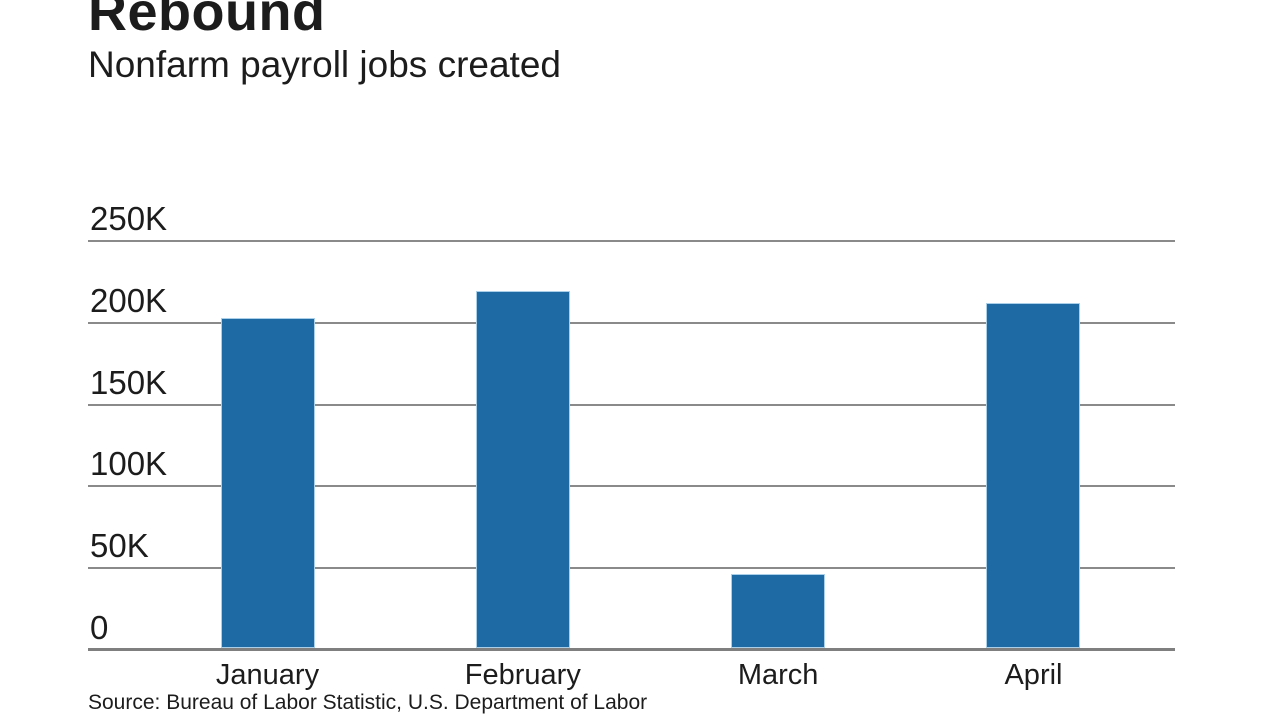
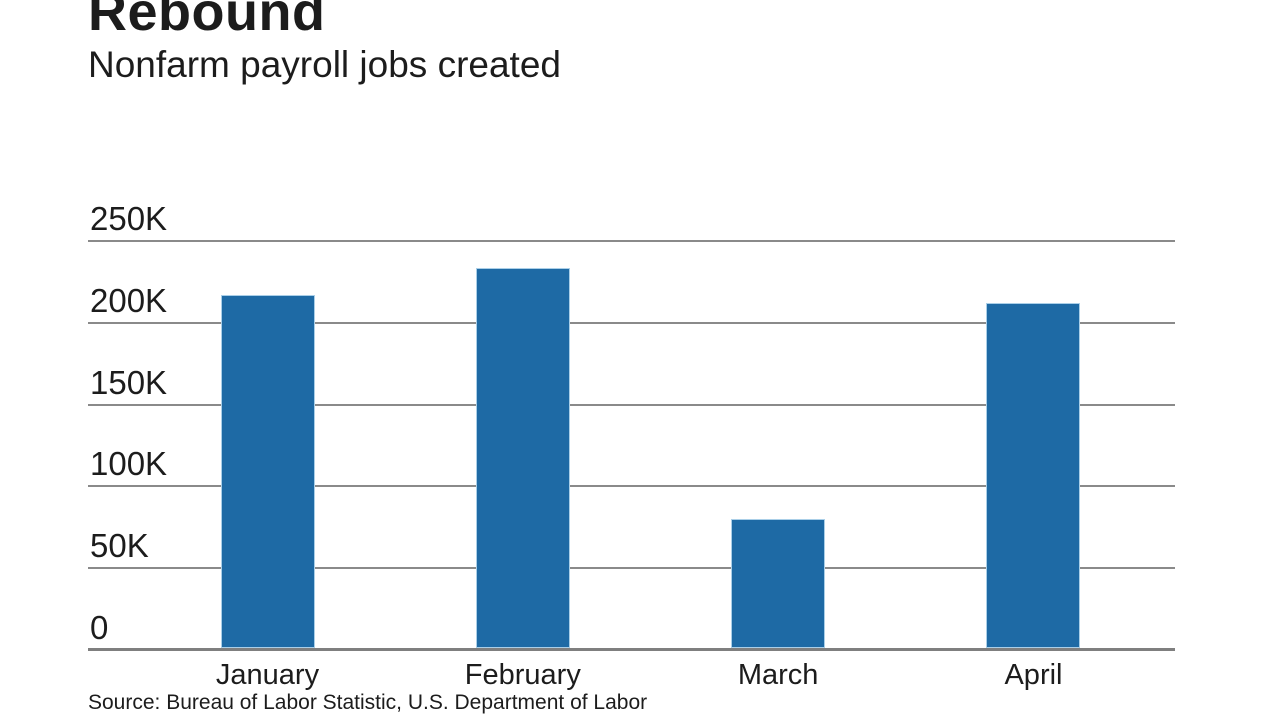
January: 202K -> 216K
February: 218K -> 232K
March: 45K -> 79K
